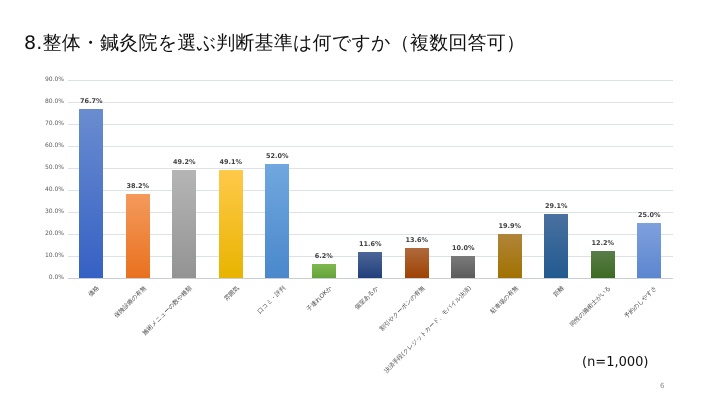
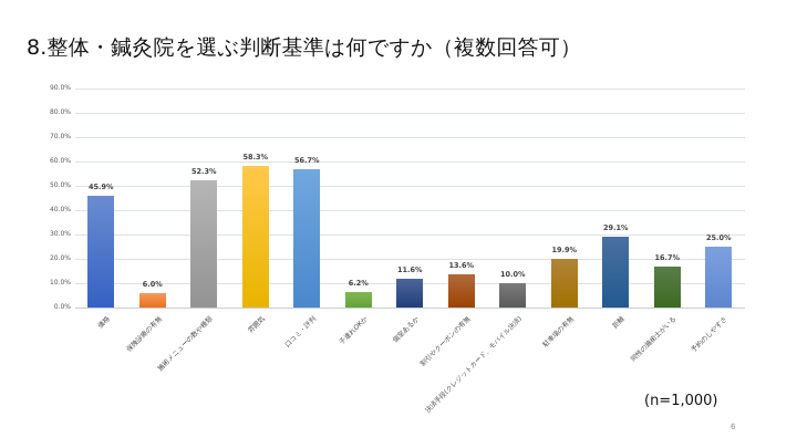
価格: 76.7% -> 45.9%
保険診療の有無: 38.2% -> 6.0%
施術メニューの数や種類: 49.2% -> 52.3%
雰囲気: 49.1% -> 58.3%
口コミ・評判: 52.0% -> 56.7%
同性の施術士がいる: 12.2% -> 16.7%
